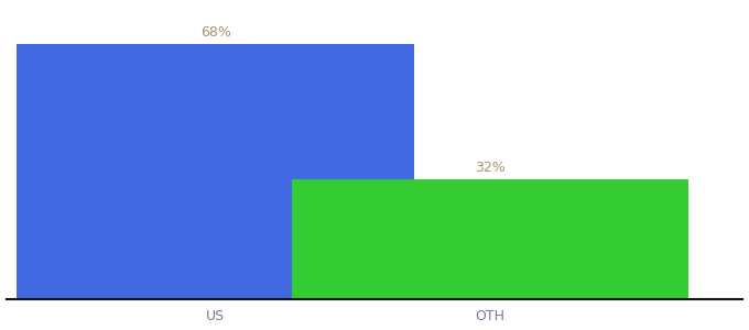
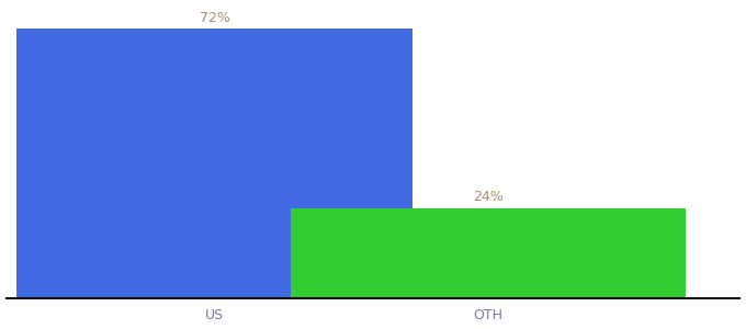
US: 68% -> 72%
OTH: 32% -> 24%
